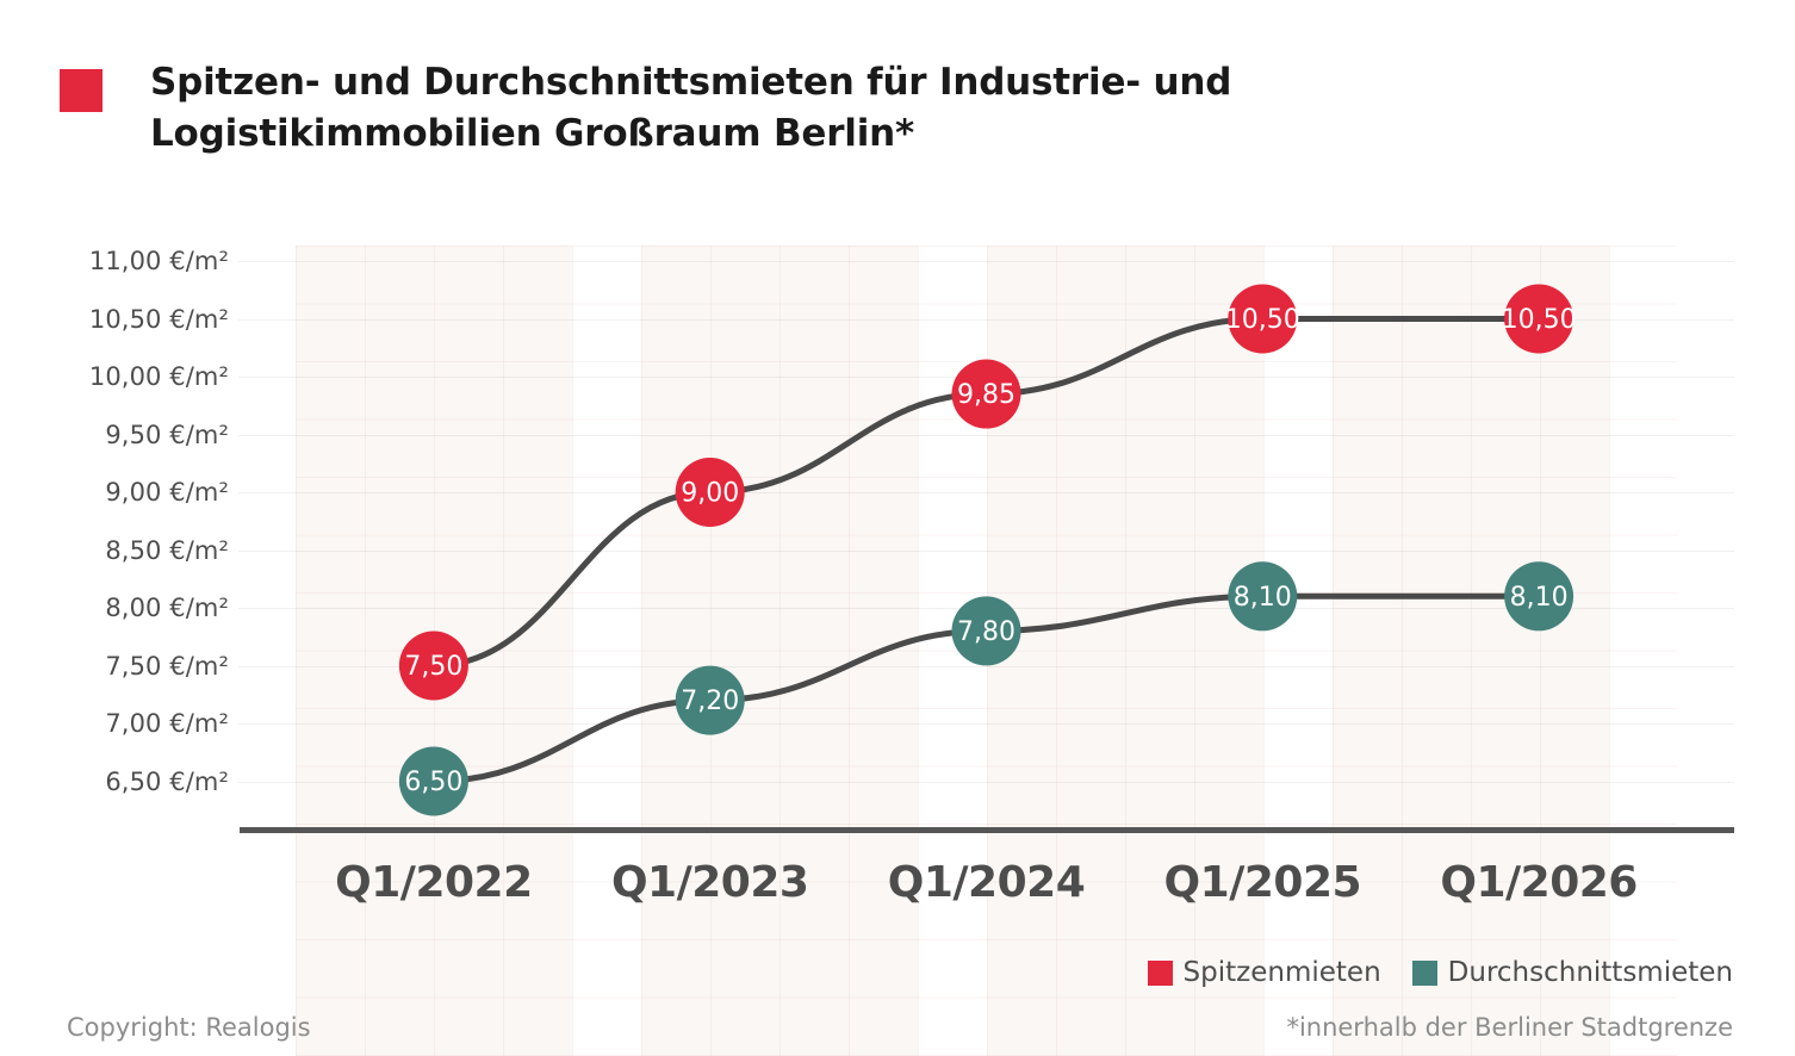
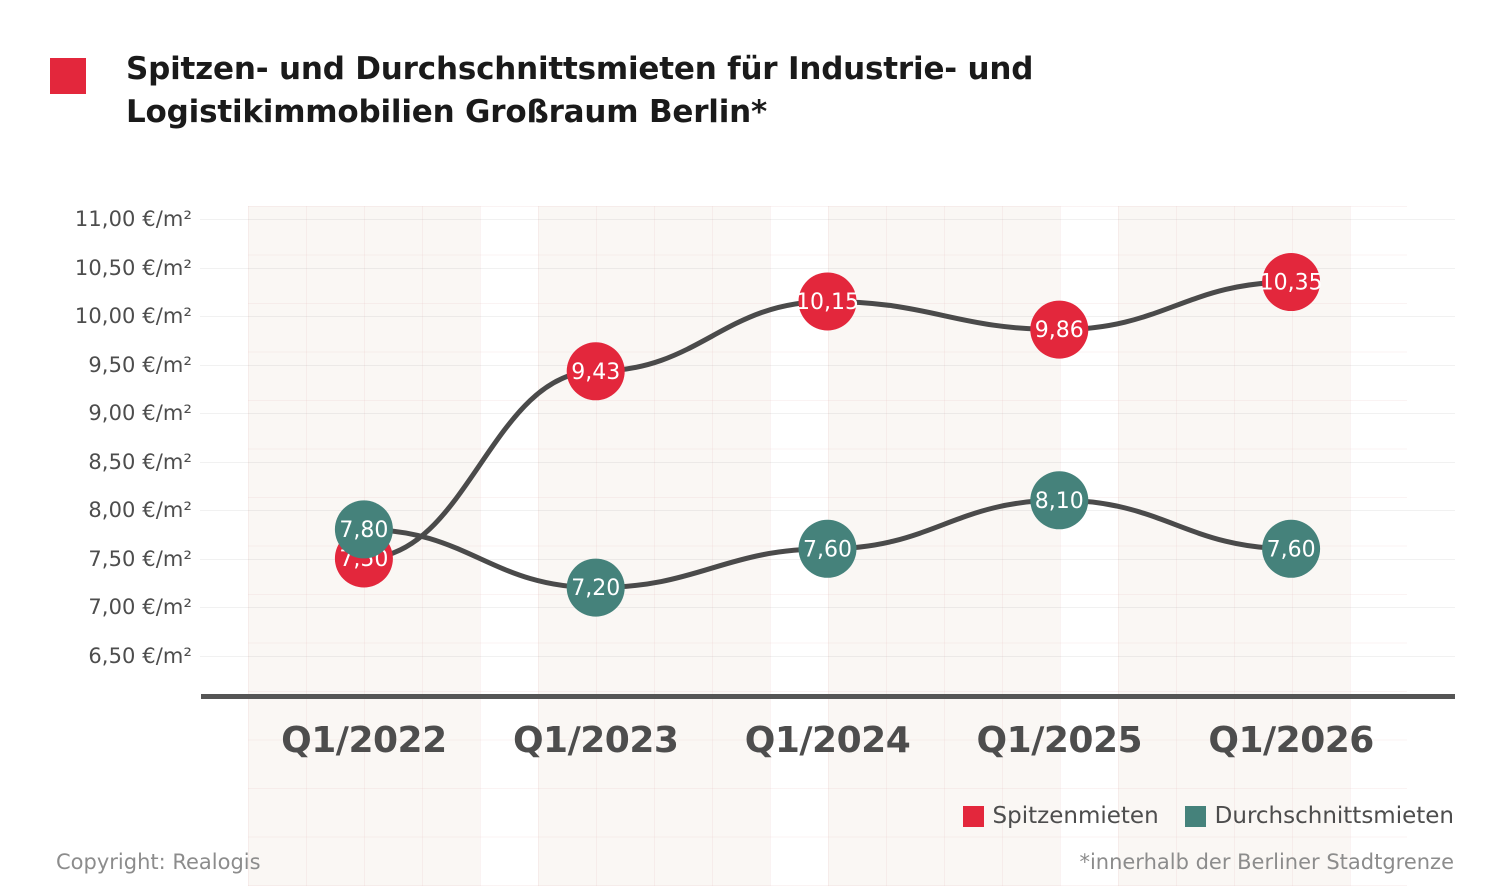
Durchschnittsmieten/Q1/2022: 6,50 -> 7,80
Spitzenmieten/Q1/2023: 9,00 -> 9,43
Spitzenmieten/Q1/2024: 9,85 -> 10,15
Durchschnittsmieten/Q1/2024: 7,80 -> 7,60
Spitzenmieten/Q1/2025: 10,50 -> 9,86
Spitzenmieten/Q1/2026: 10,50 -> 10,35
Durchschnittsmieten/Q1/2026: 8,10 -> 7,60
